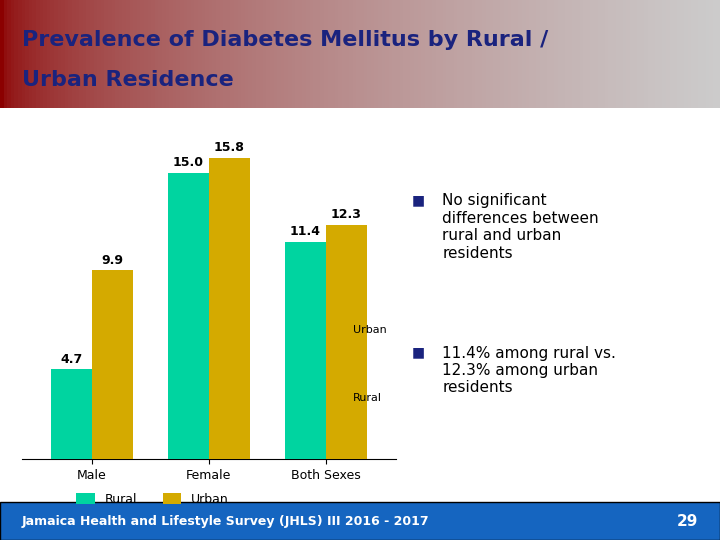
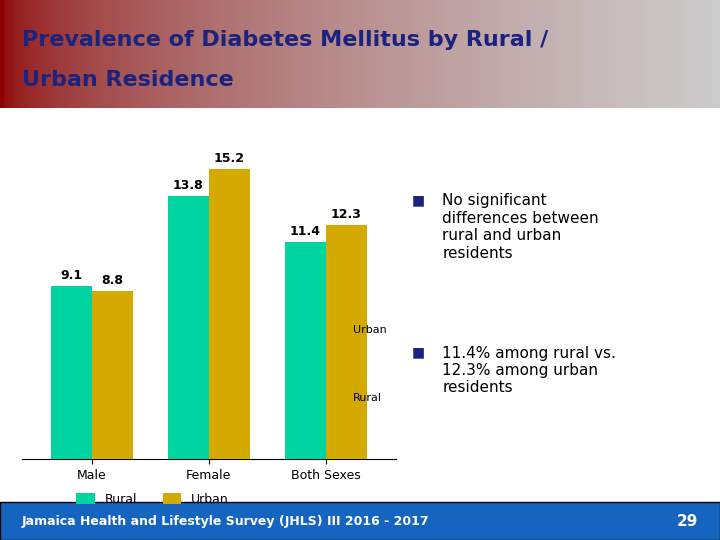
Rural/Male: 4.7 -> 9.1
Urban/Male: 9.9 -> 8.8
Rural/Female: 15.0 -> 13.8
Urban/Female: 15.8 -> 15.2
